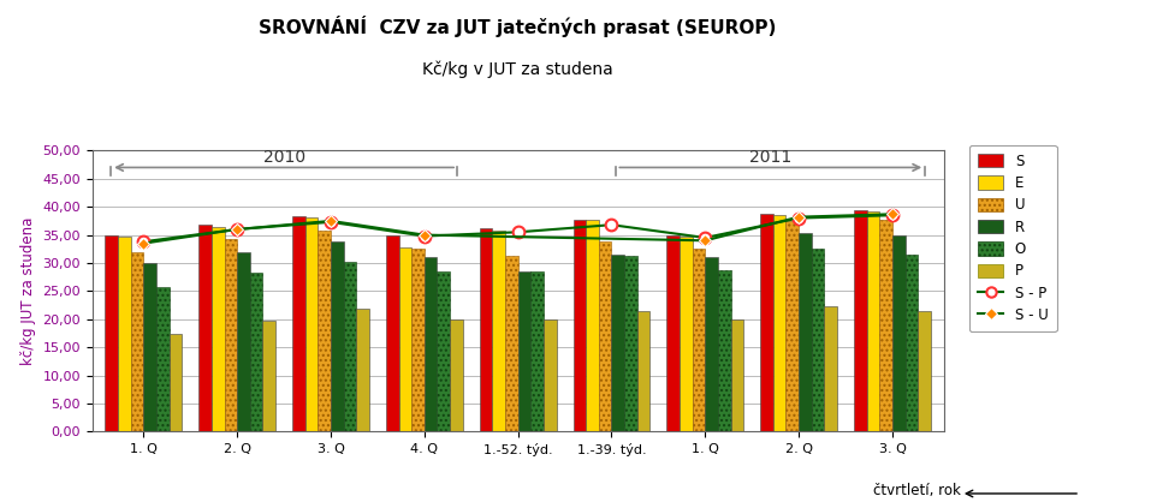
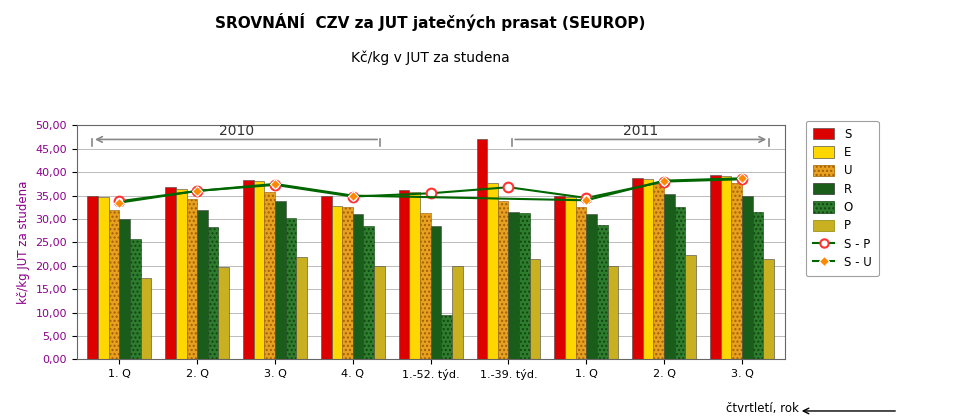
O/1.-52. týd.: 28,5 -> 9,5
S/1.-39. týd.: 37,8 -> 47,0
